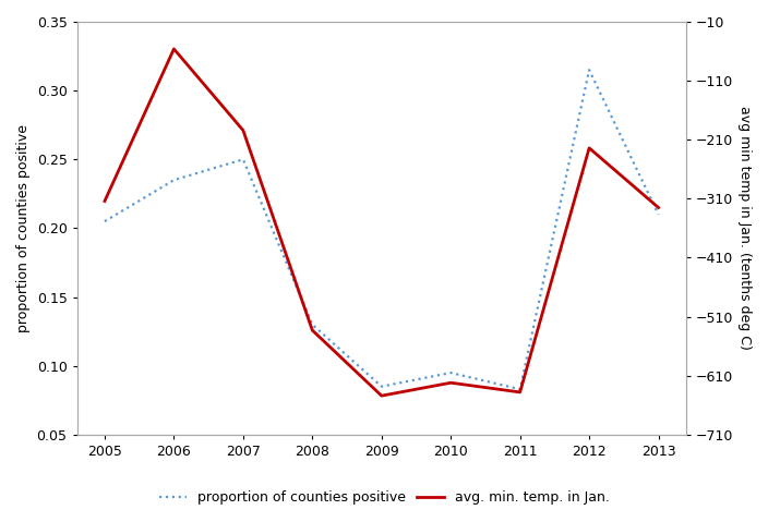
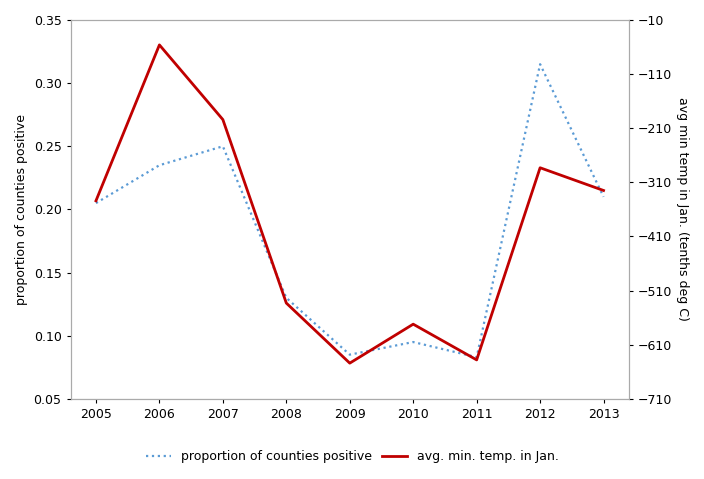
avg. min. temp. in Jan./2005: -314 -> -344
avg. min. temp. in Jan./2010: -622 -> -572
avg. min. temp. in Jan./2012: -224 -> -283
